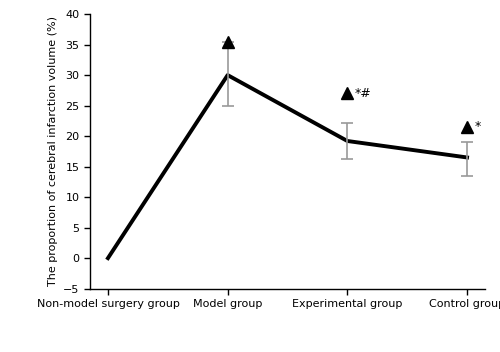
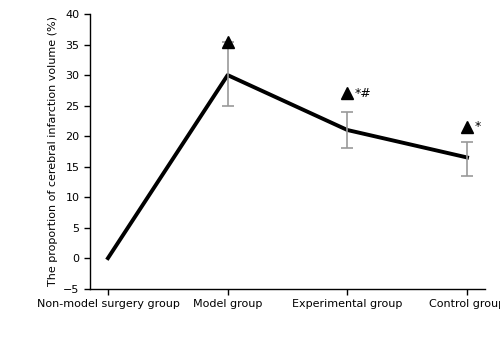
Experimental group: 19.2 -> 21.0
